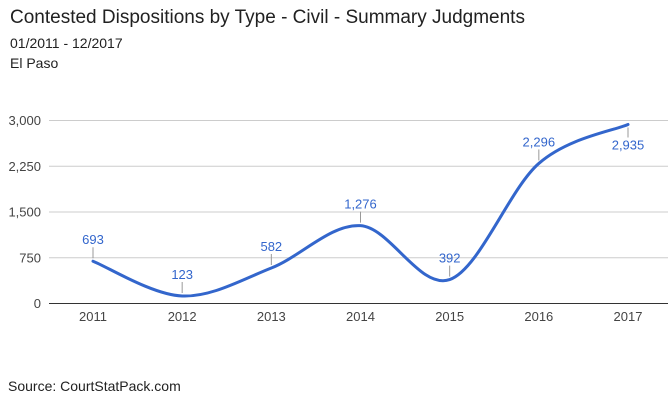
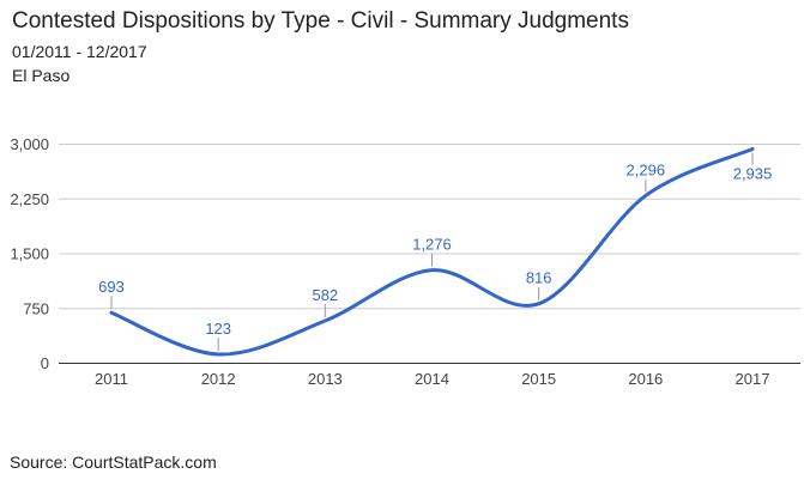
2015: 392 -> 816
